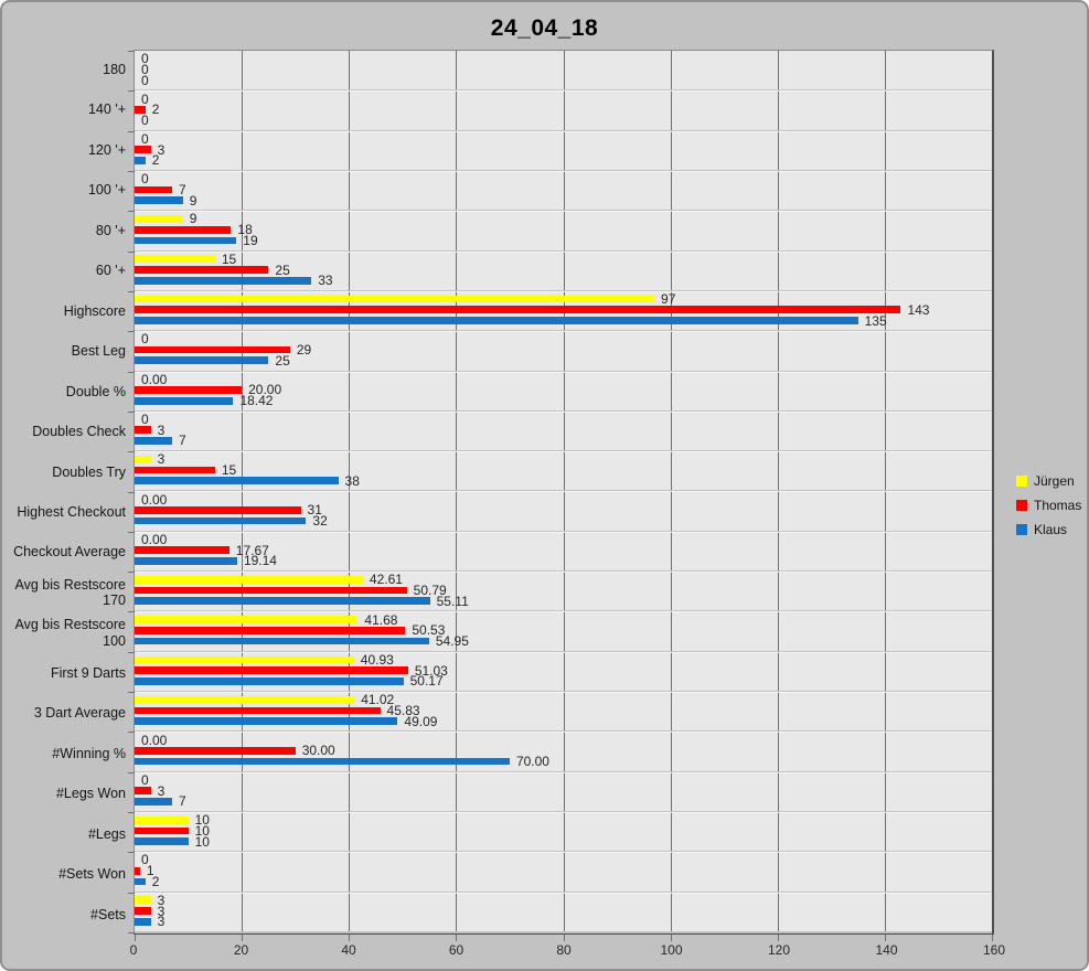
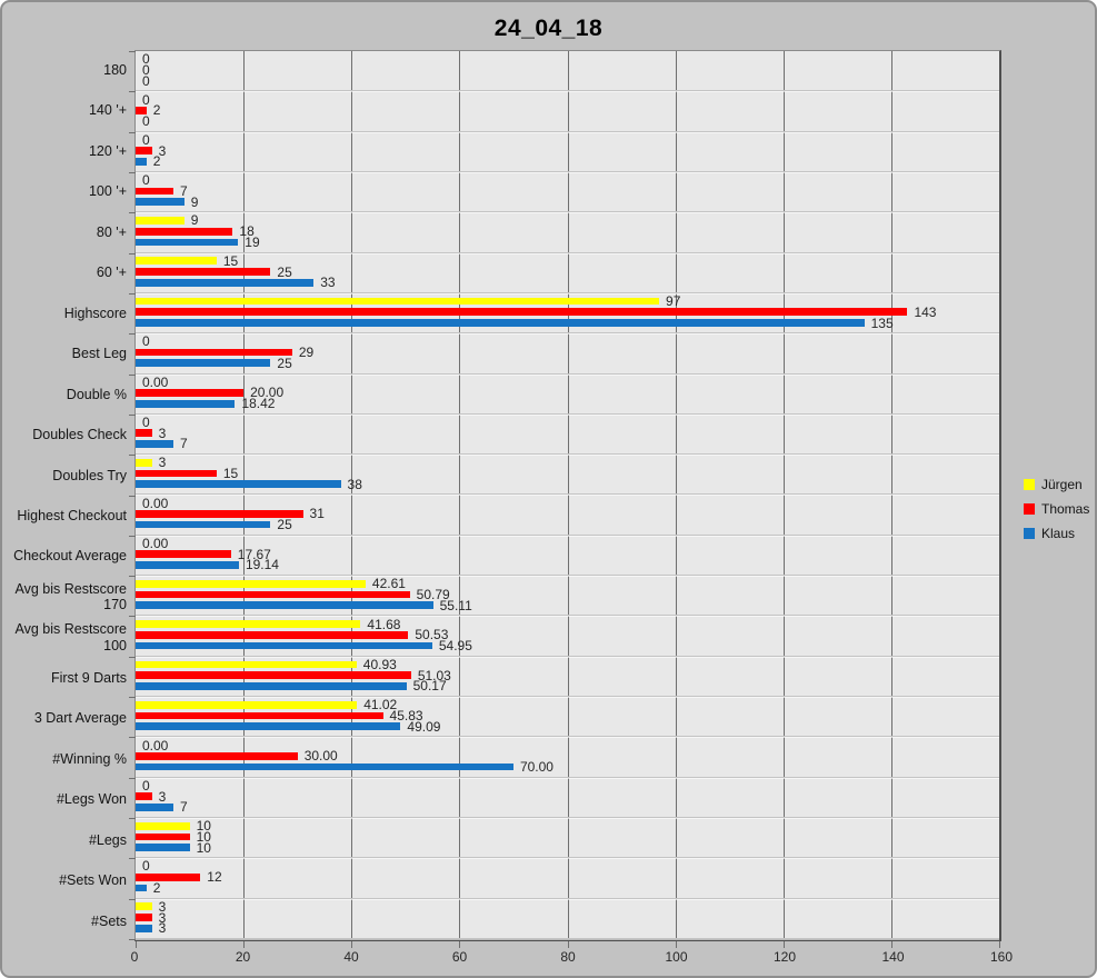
Klaus/Highest Checkout: 32 -> 25
Thomas/#Sets Won: 1 -> 12
